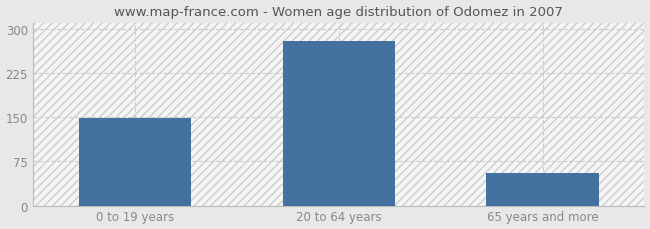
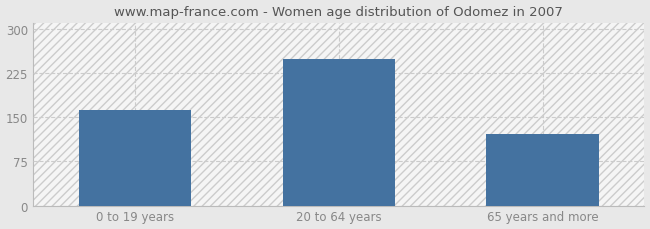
0 to 19 years: 148 -> 162
20 to 64 years: 280 -> 248
65 years and more: 55 -> 122
